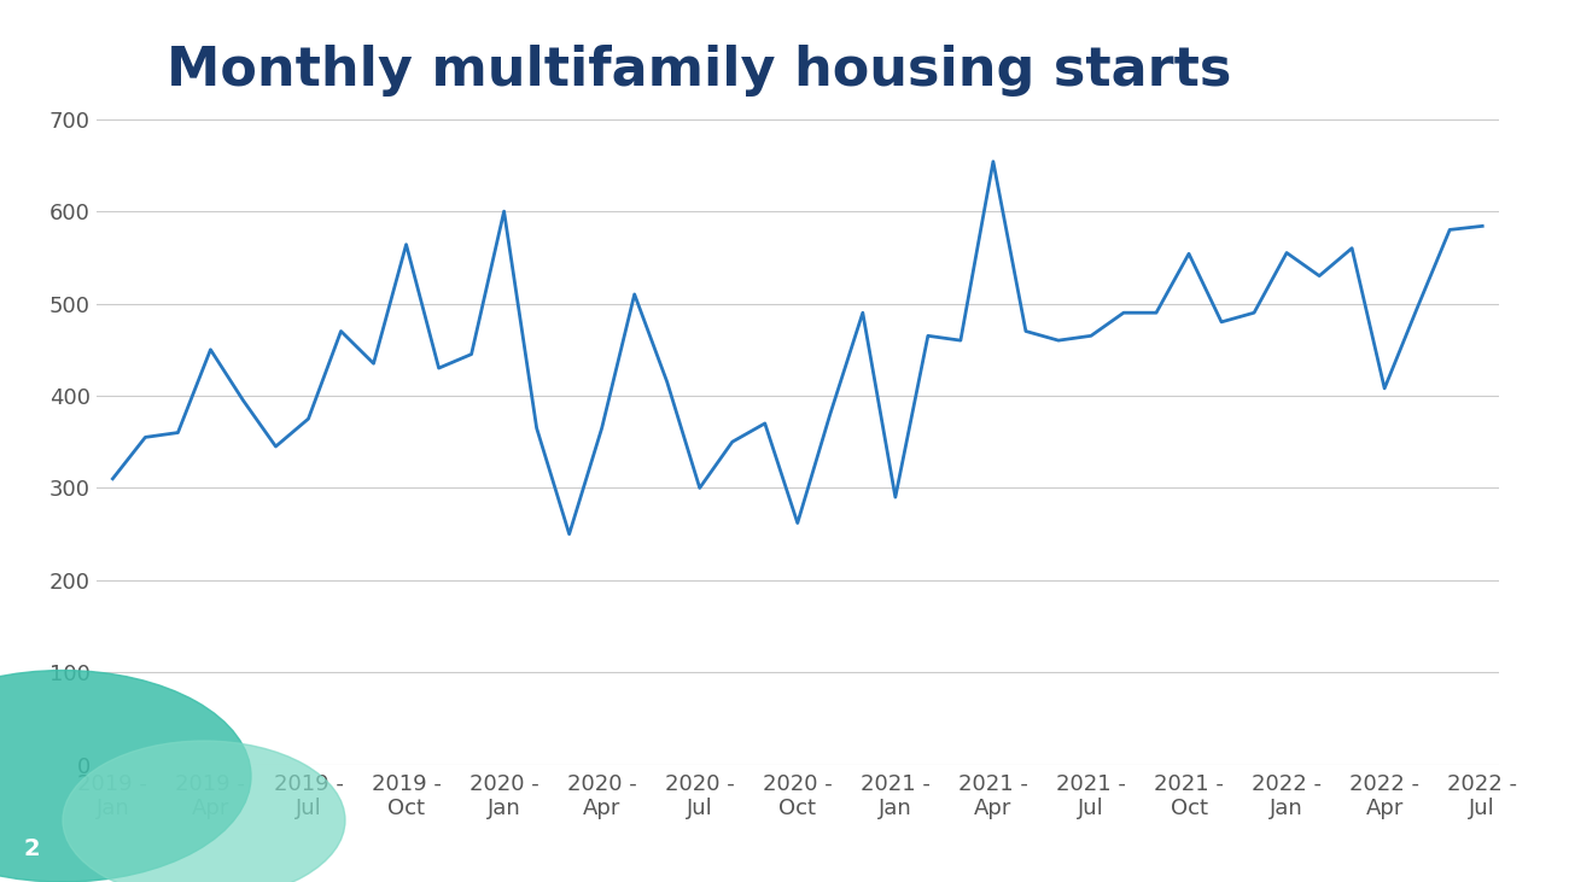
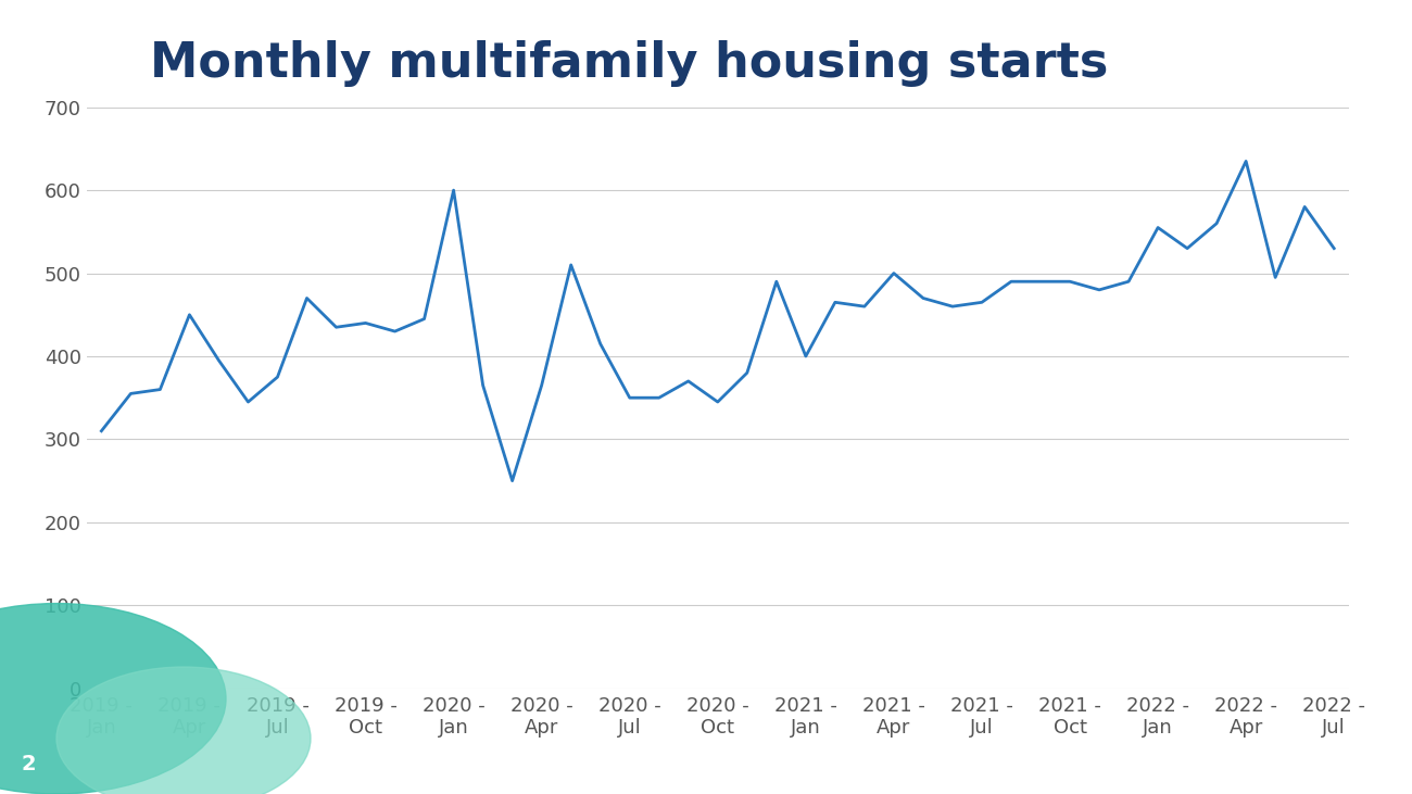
2019 - Oct: 564 -> 440
2020 - Jul: 300 -> 350
2020 - Oct: 262 -> 345
2021 - Jan: 290 -> 400
2021 - Apr: 654 -> 500
2021 - Oct: 554 -> 490
2022 - Apr: 408 -> 635
2022 - Jul: 584 -> 530
